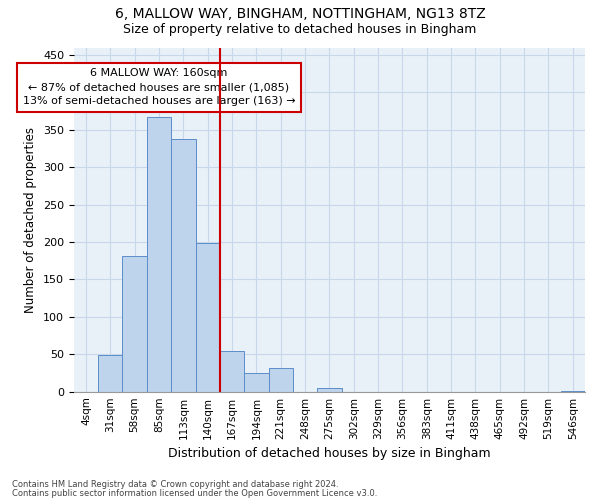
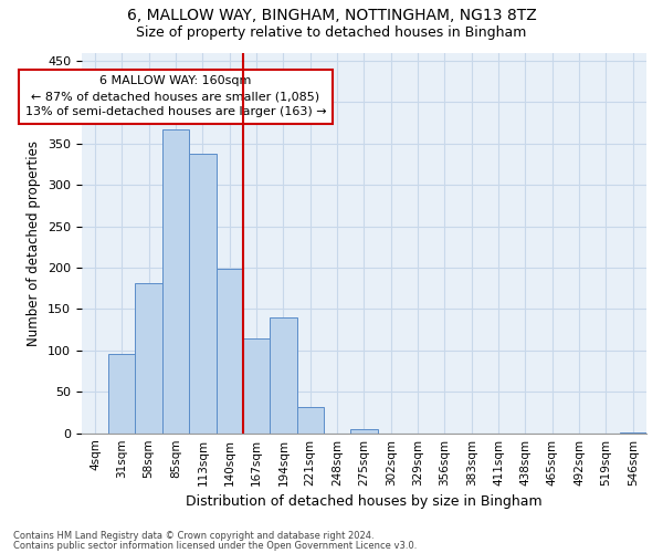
31sqm: 49 -> 96
167sqm: 54 -> 114
194sqm: 25 -> 140
